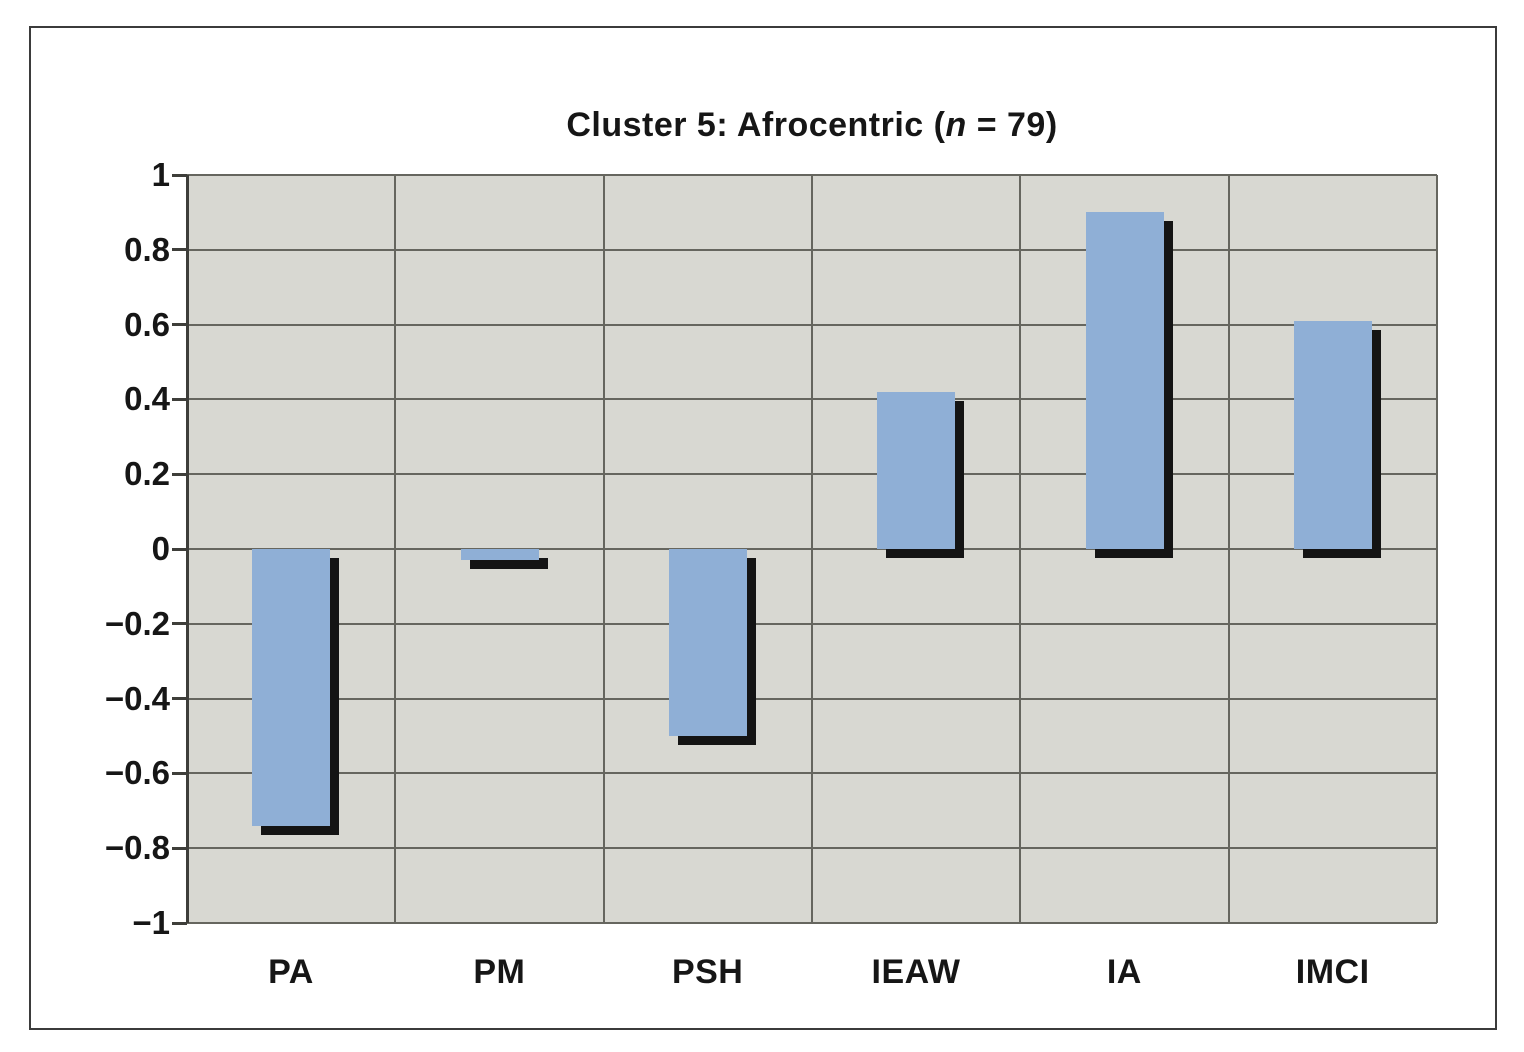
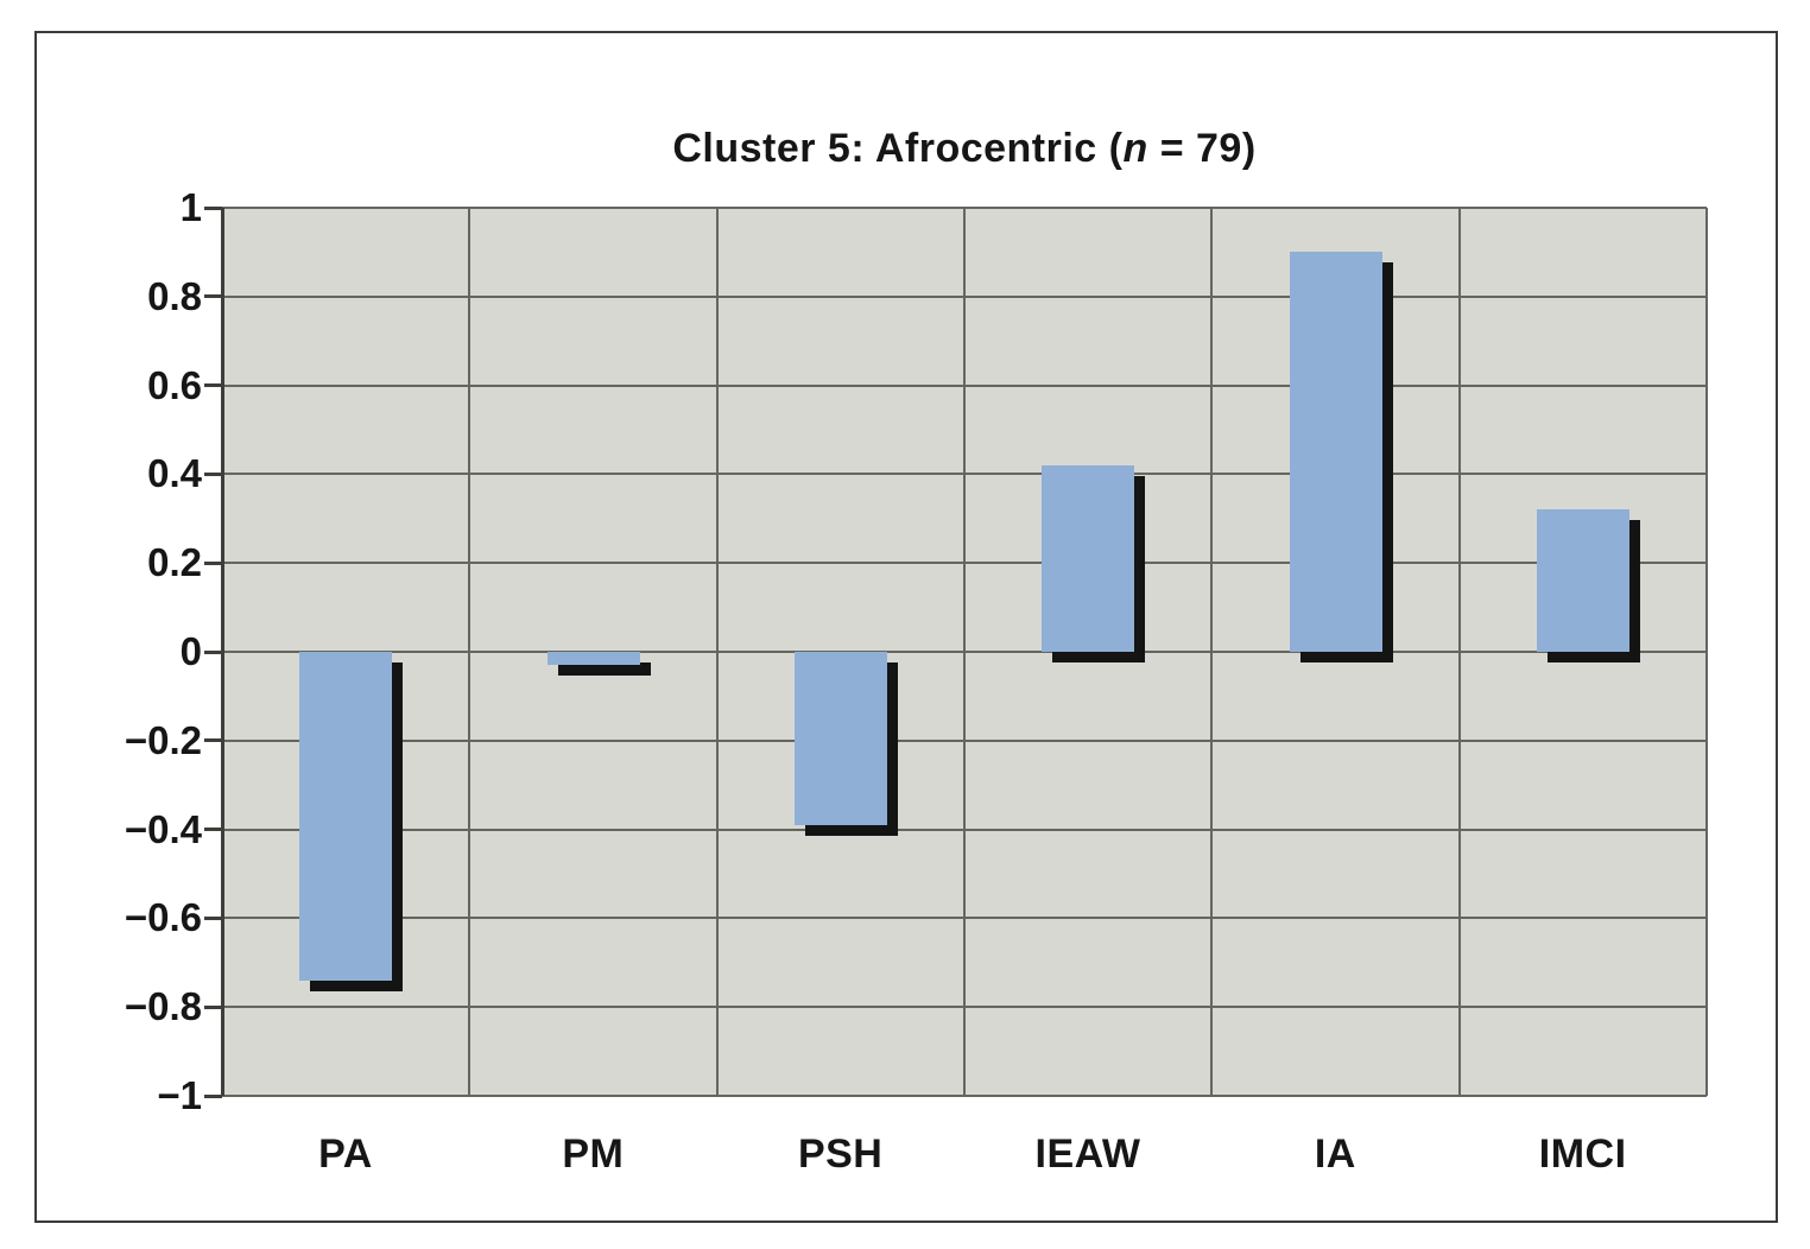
PSH: -0.50 -> -0.39
IMCI: 0.61 -> 0.32
